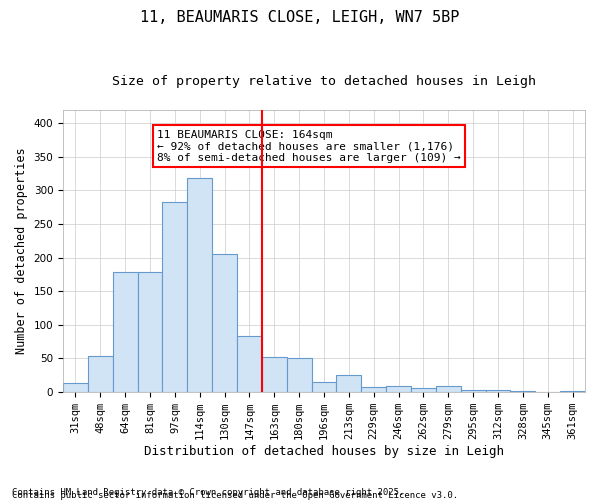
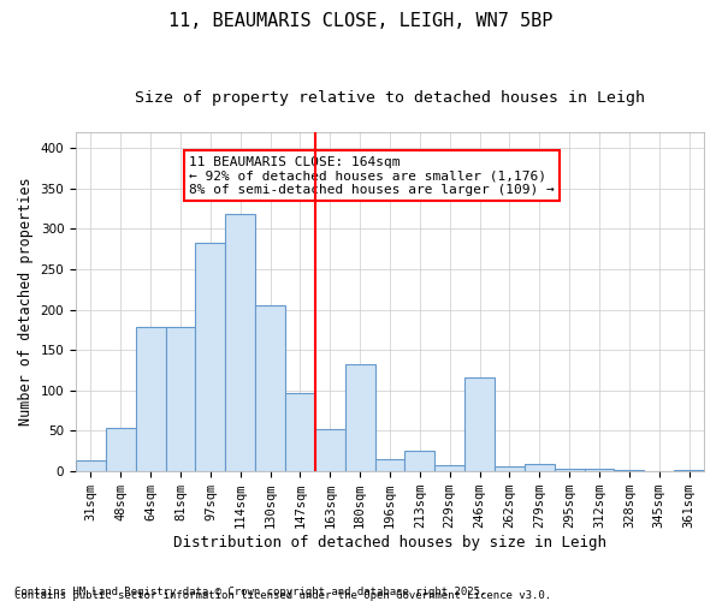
147sqm: 83 -> 96
180sqm: 50 -> 132
246sqm: 9 -> 116
